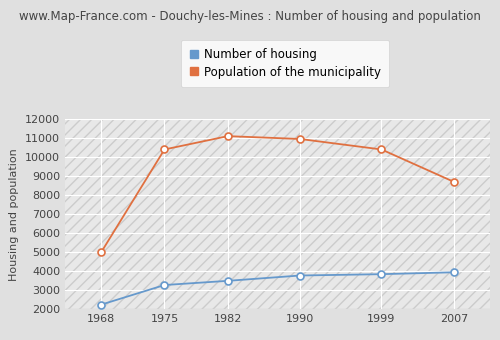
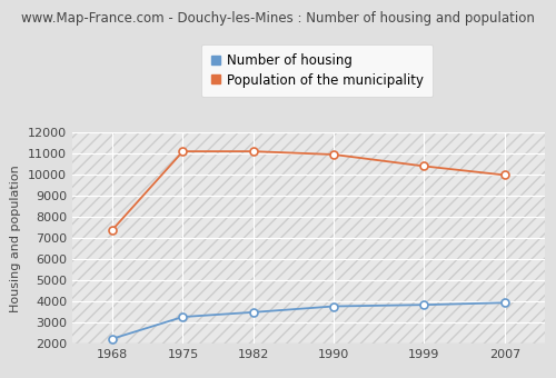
Population of the municipality/1968: 5000 -> 7400
Population of the municipality/1975: 10400 -> 11100
Population of the municipality/2007: 8700 -> 10000
